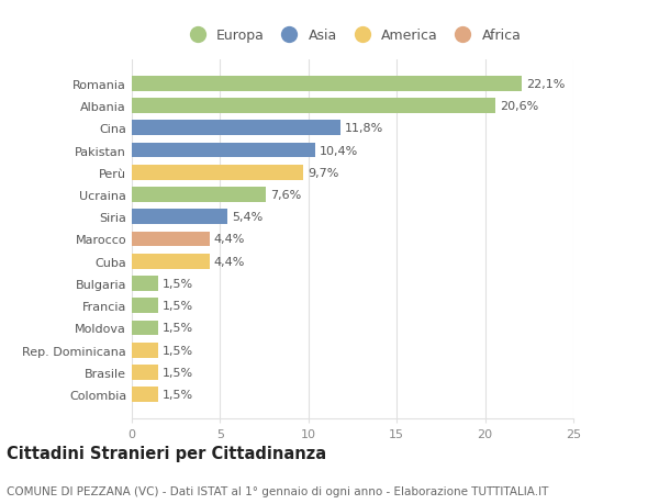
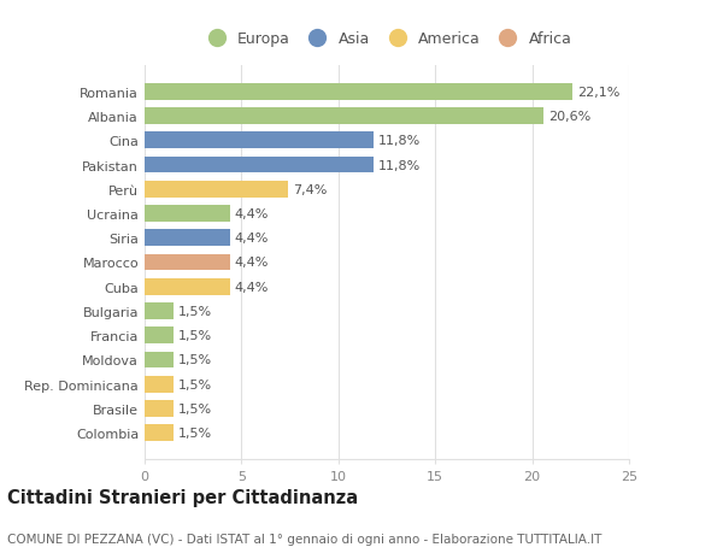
Pakistan: 10,4% -> 11,8%
Perù: 9,7% -> 7,4%
Ucraina: 7,6% -> 4,4%
Siria: 5,4% -> 4,4%
